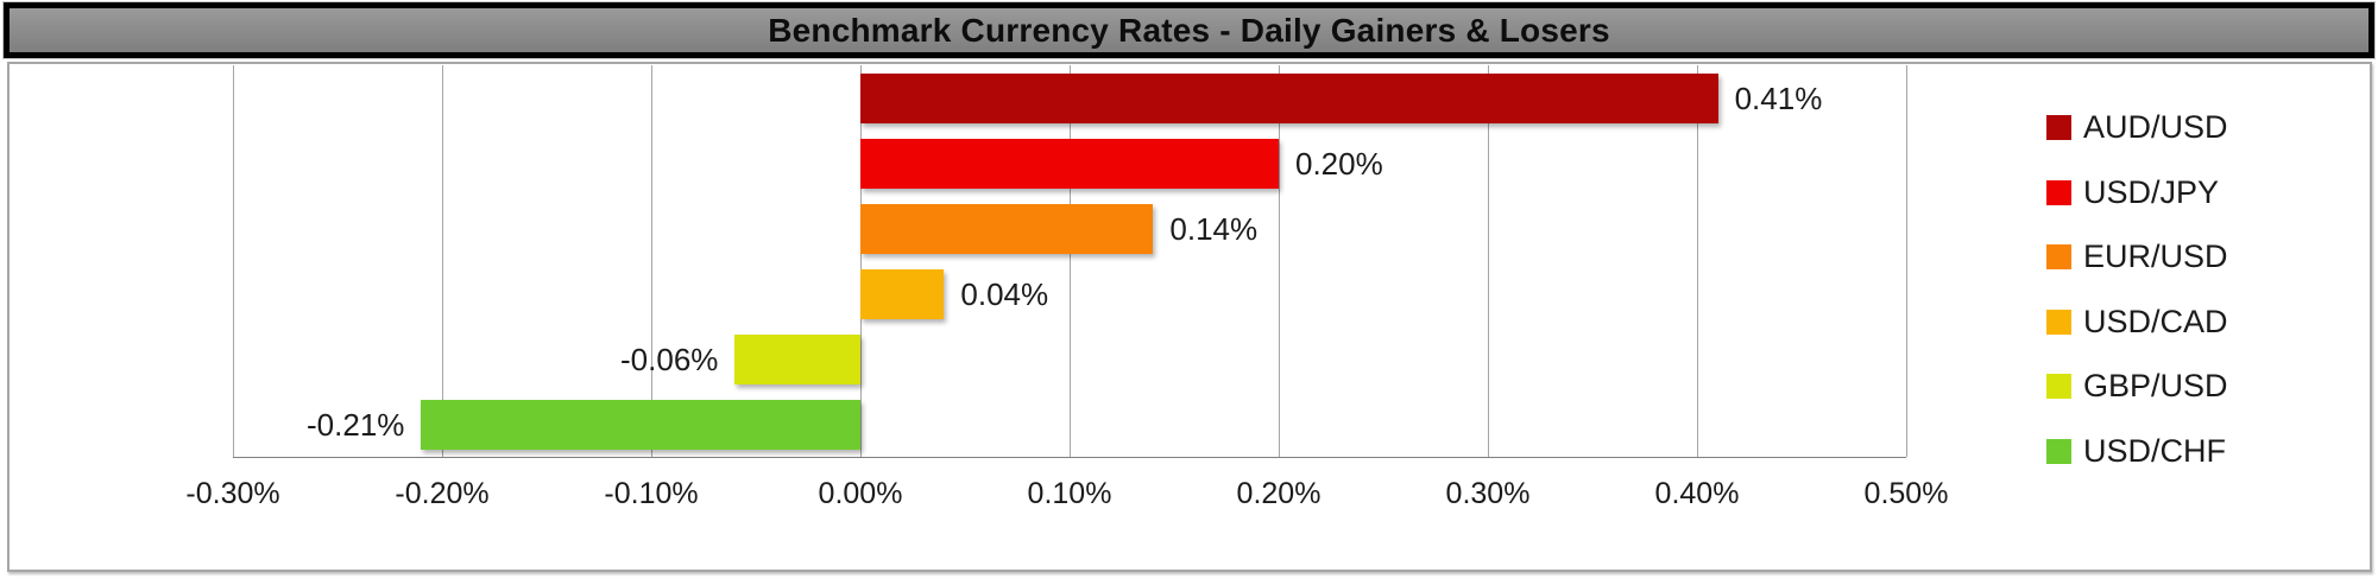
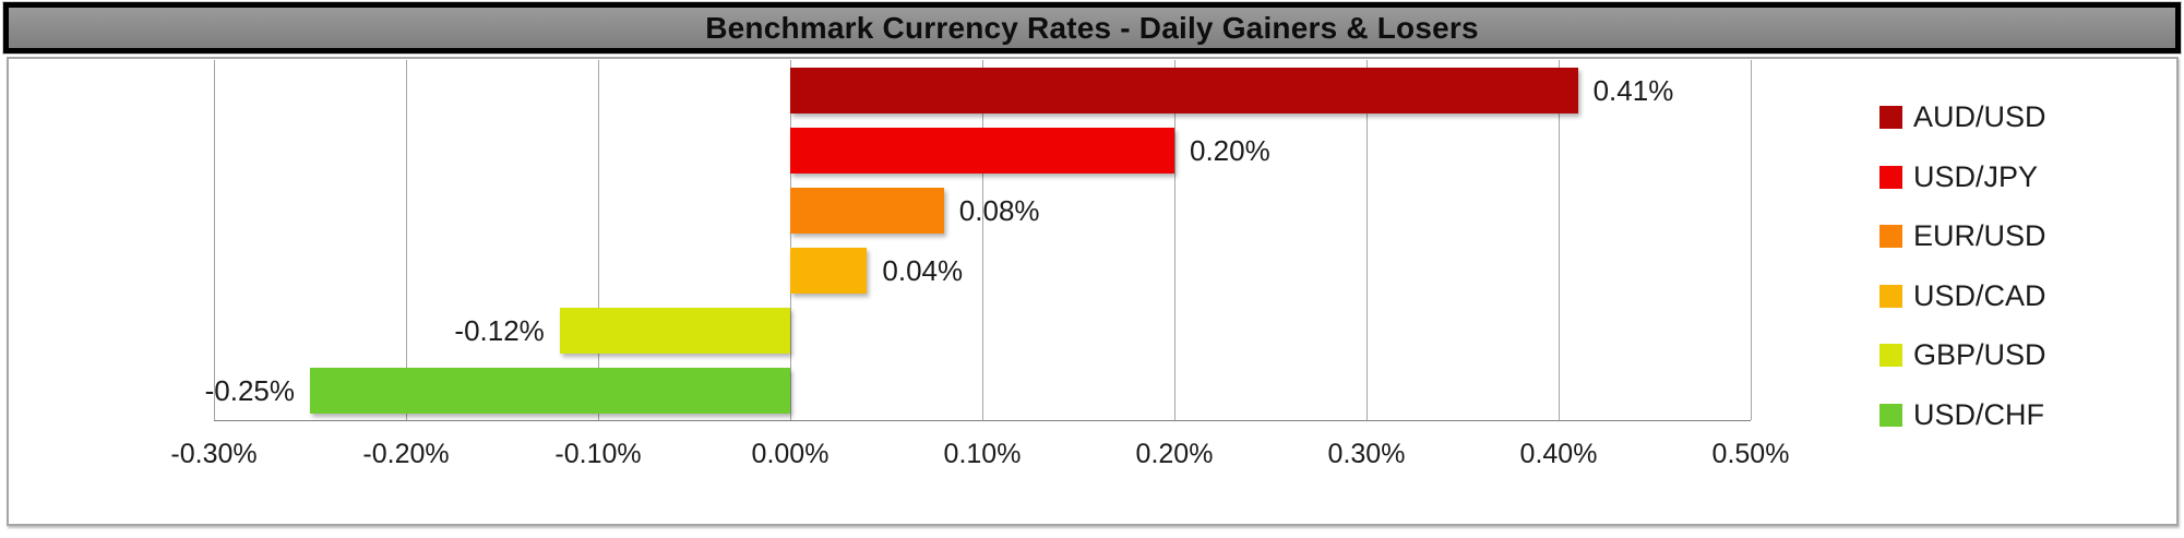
EUR/USD: 0.14% -> 0.08%
GBP/USD: -0.06% -> -0.12%
USD/CHF: -0.21% -> -0.25%
